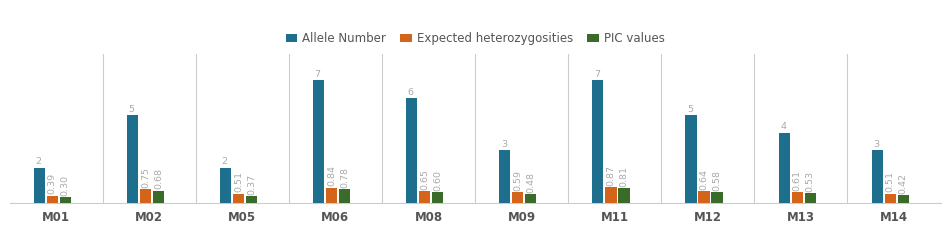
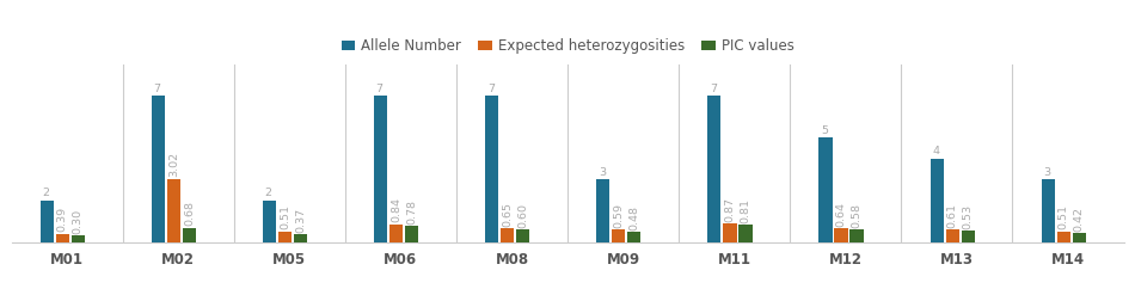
Allele Number/M02: 5 -> 7
Expected heterozygosities/M02: 0.75 -> 3.02
Allele Number/M08: 6 -> 7
